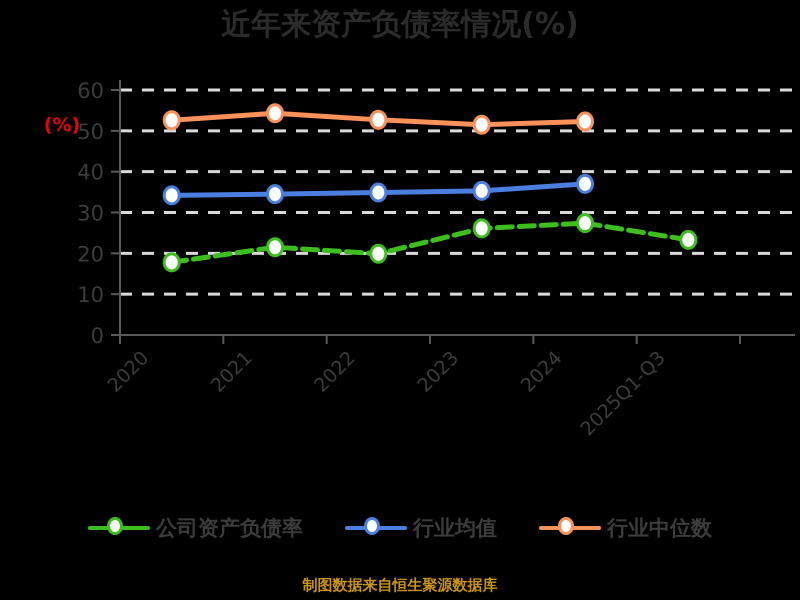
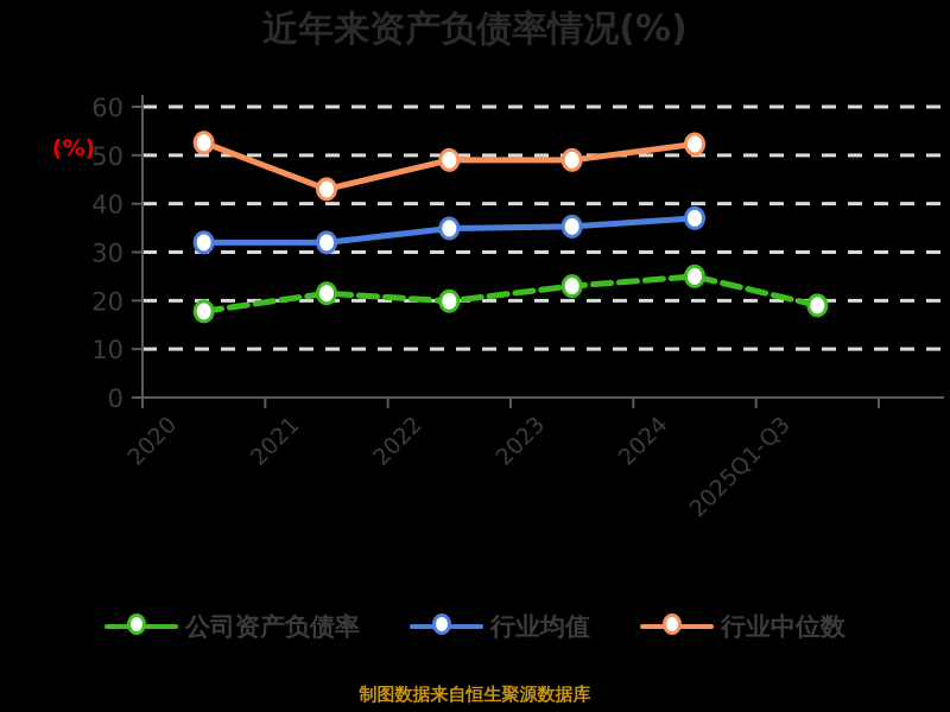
行业均值/2020: 34 -> 32
行业均值/2021: 34 -> 32
行业中位数/2021: 54 -> 43
行业中位数/2022: 53 -> 49
公司资产负债率/2023: 26 -> 23
行业中位数/2023: 52 -> 49
公司资产负债率/2024: 27 -> 25
公司资产负债率/2025Q1-Q3: 23 -> 19
